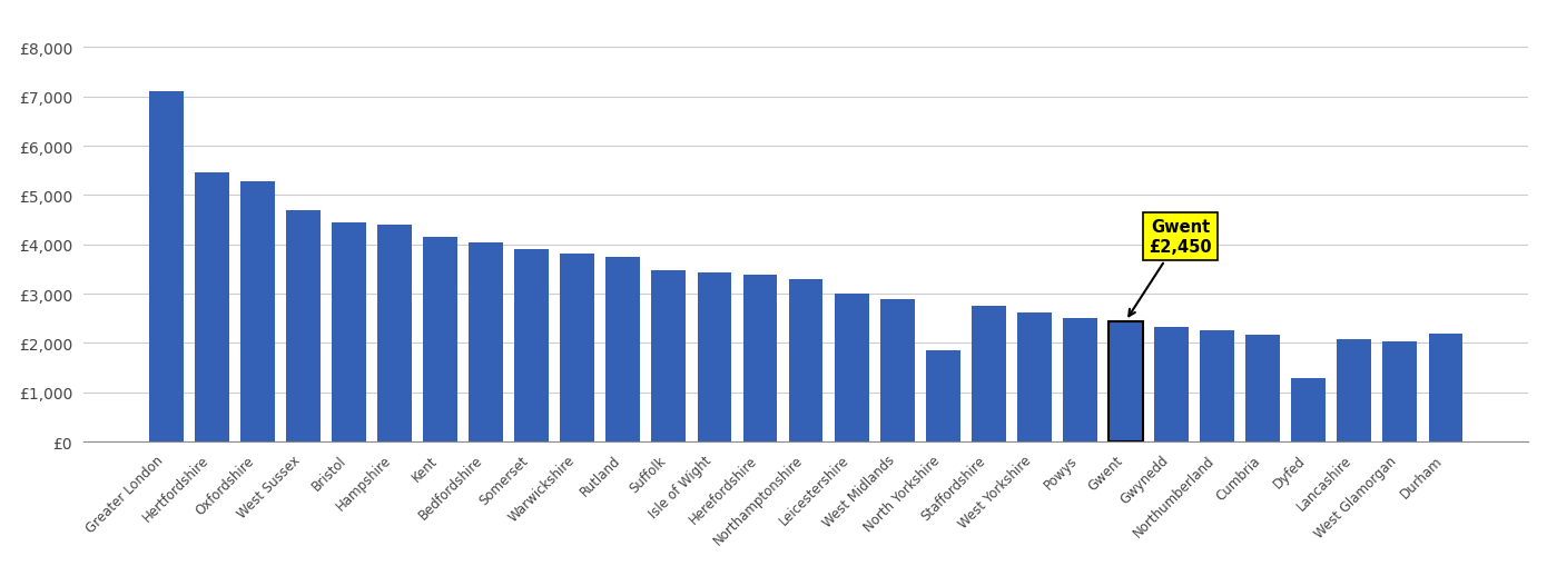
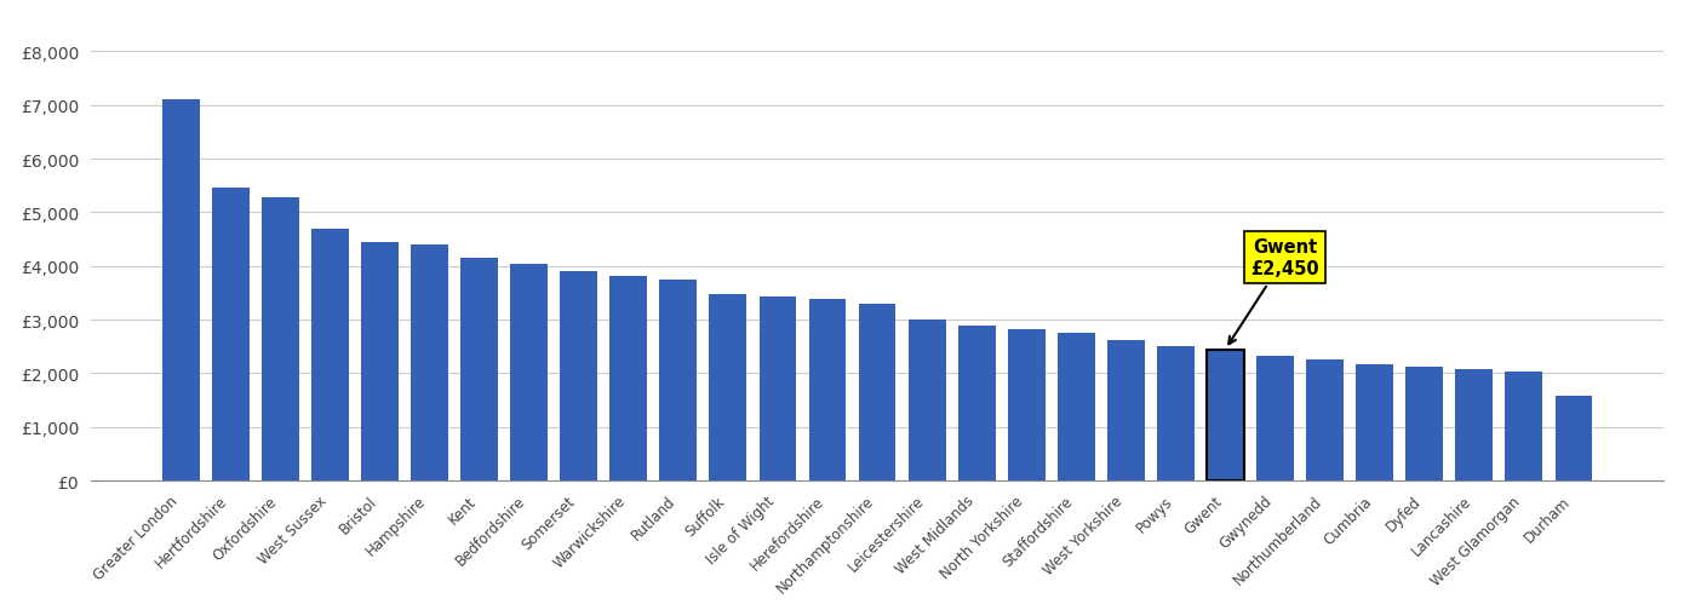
North Yorkshire: £1,850 -> £2,820
Dyfed: £1,300 -> £2,130
Durham: £2,200 -> £1,580
